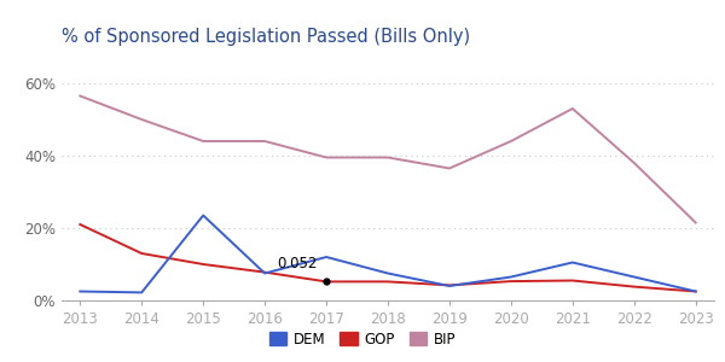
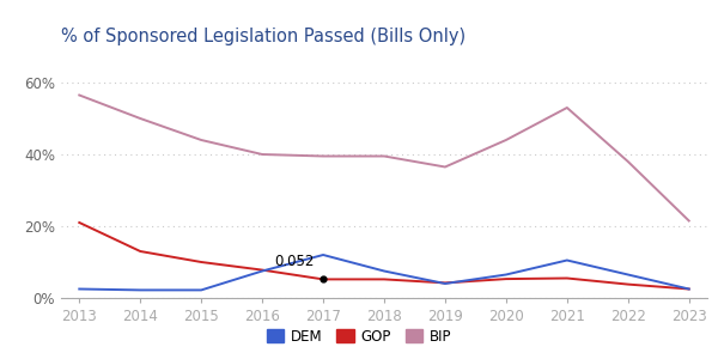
DEM/2015: 23.5% -> 2.2%
BIP/2016: 44.0% -> 40.0%
